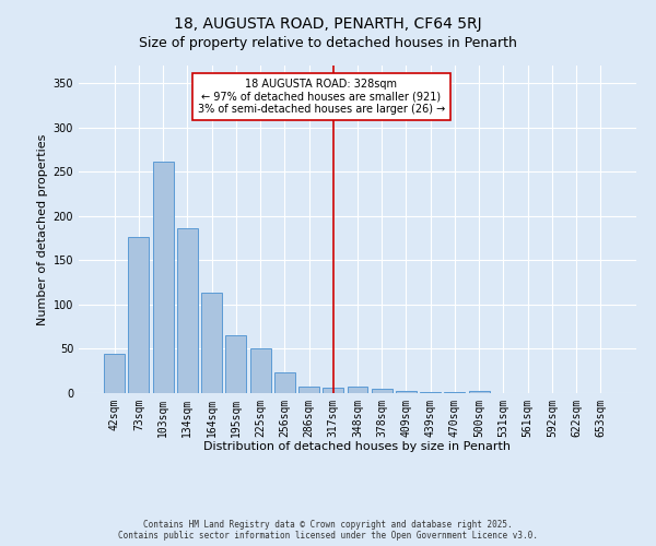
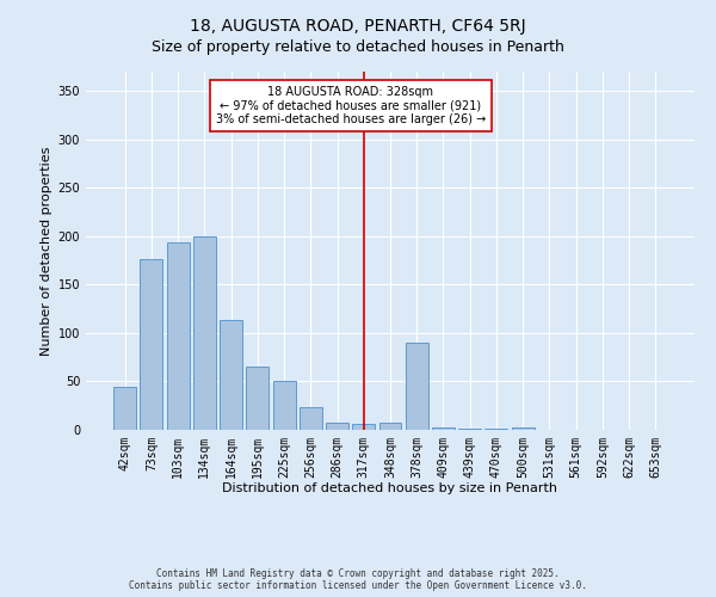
103sqm: 262 -> 194
134sqm: 186 -> 200
378sqm: 5 -> 90
